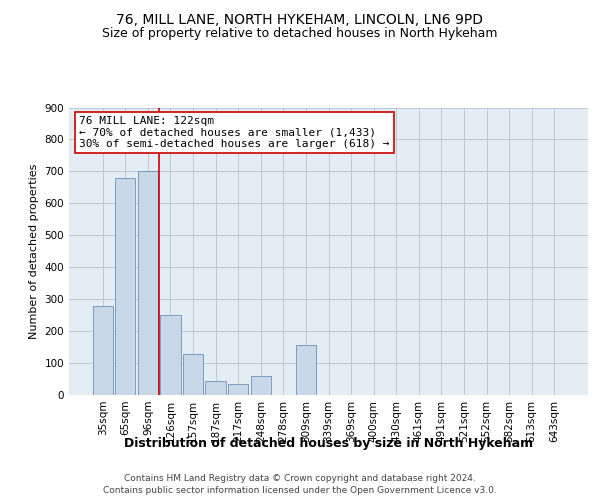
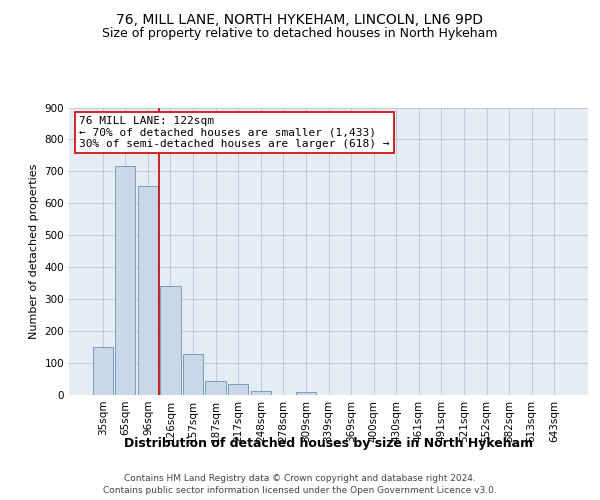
35sqm: 280 -> 150
65sqm: 680 -> 718
96sqm: 700 -> 655
126sqm: 250 -> 340
248sqm: 60 -> 12
309sqm: 155 -> 8
